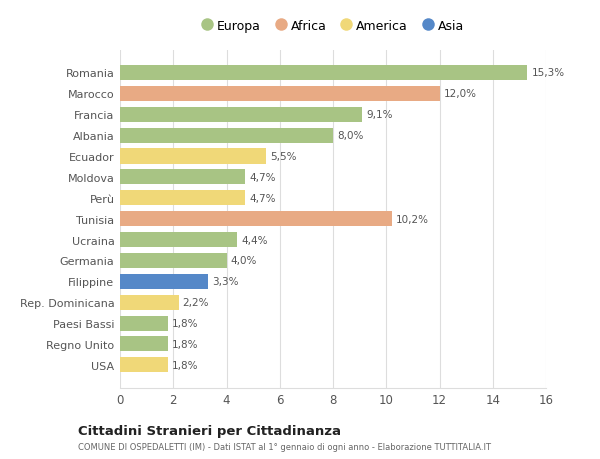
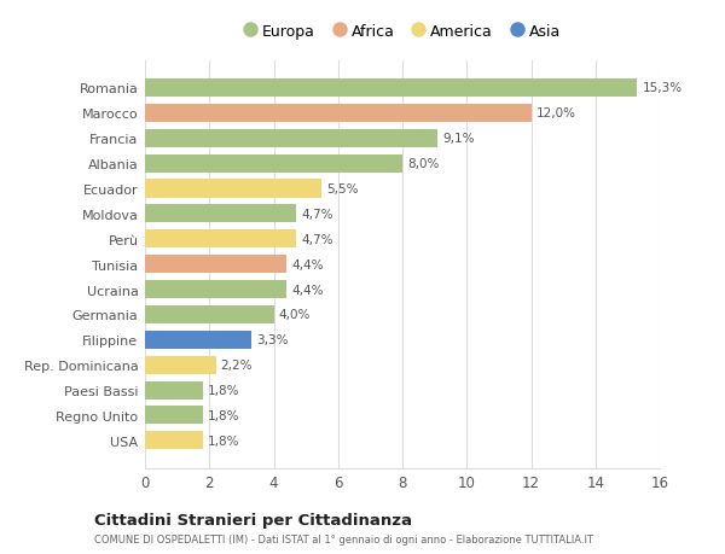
Tunisia: 10,2% -> 4,4%
